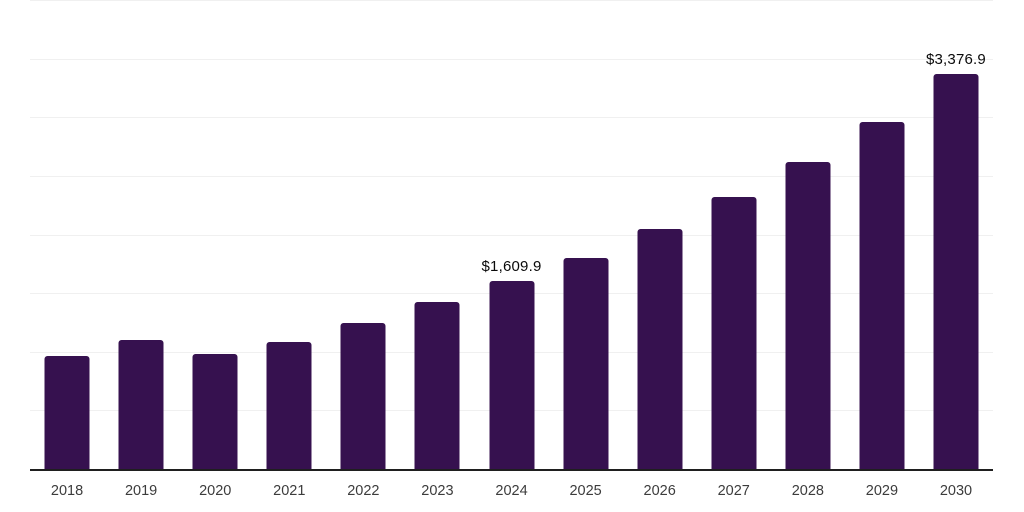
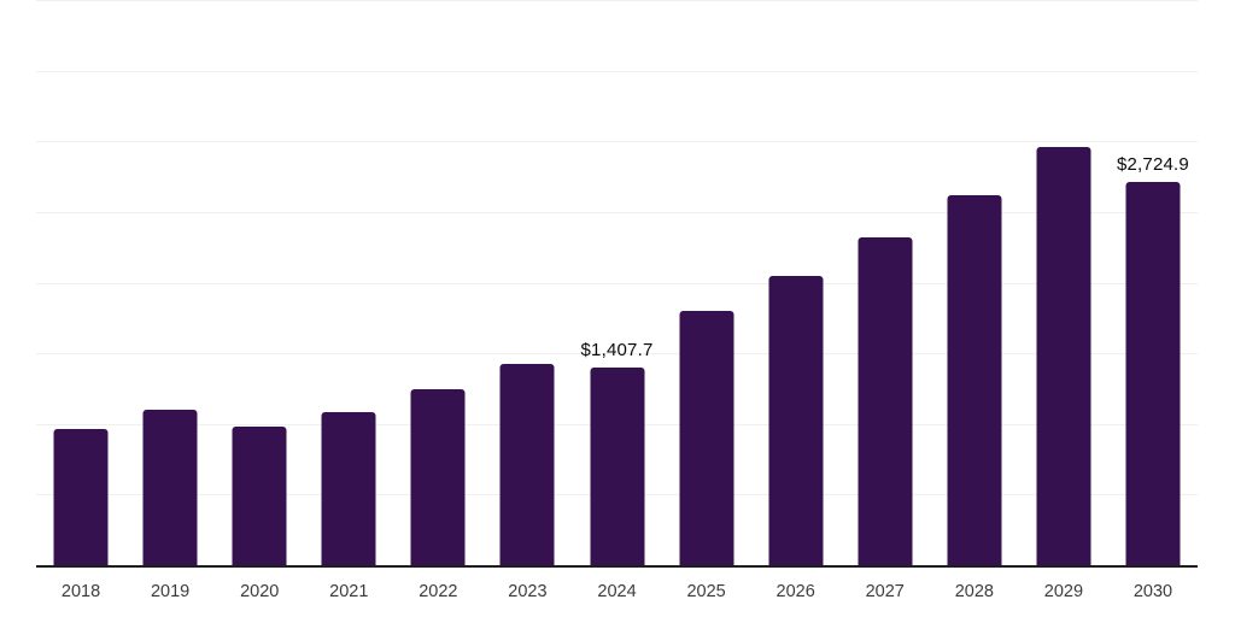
2024: $1,609.9 -> $1,407.7
2030: $3,376.9 -> $2,724.9
